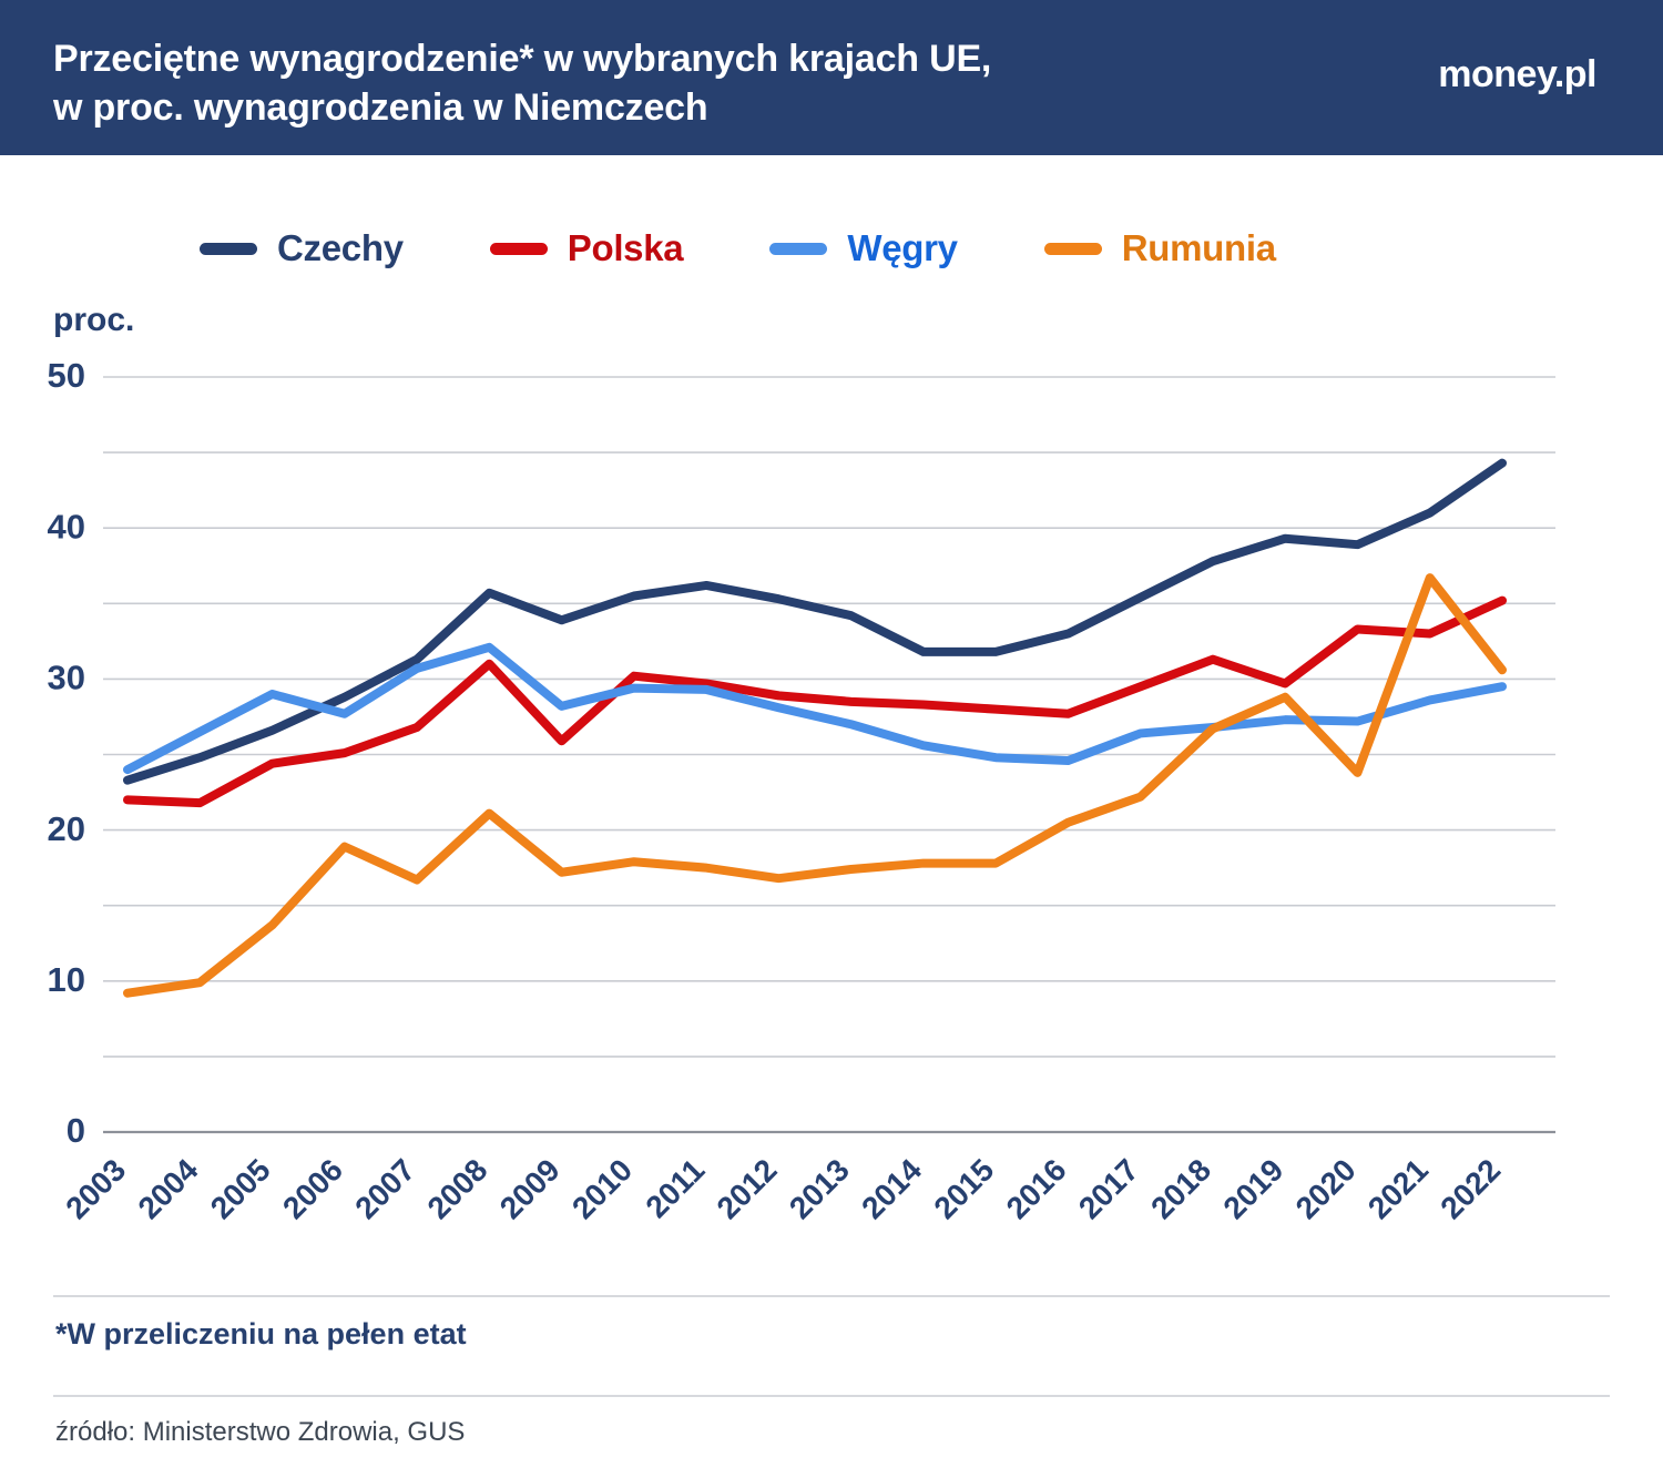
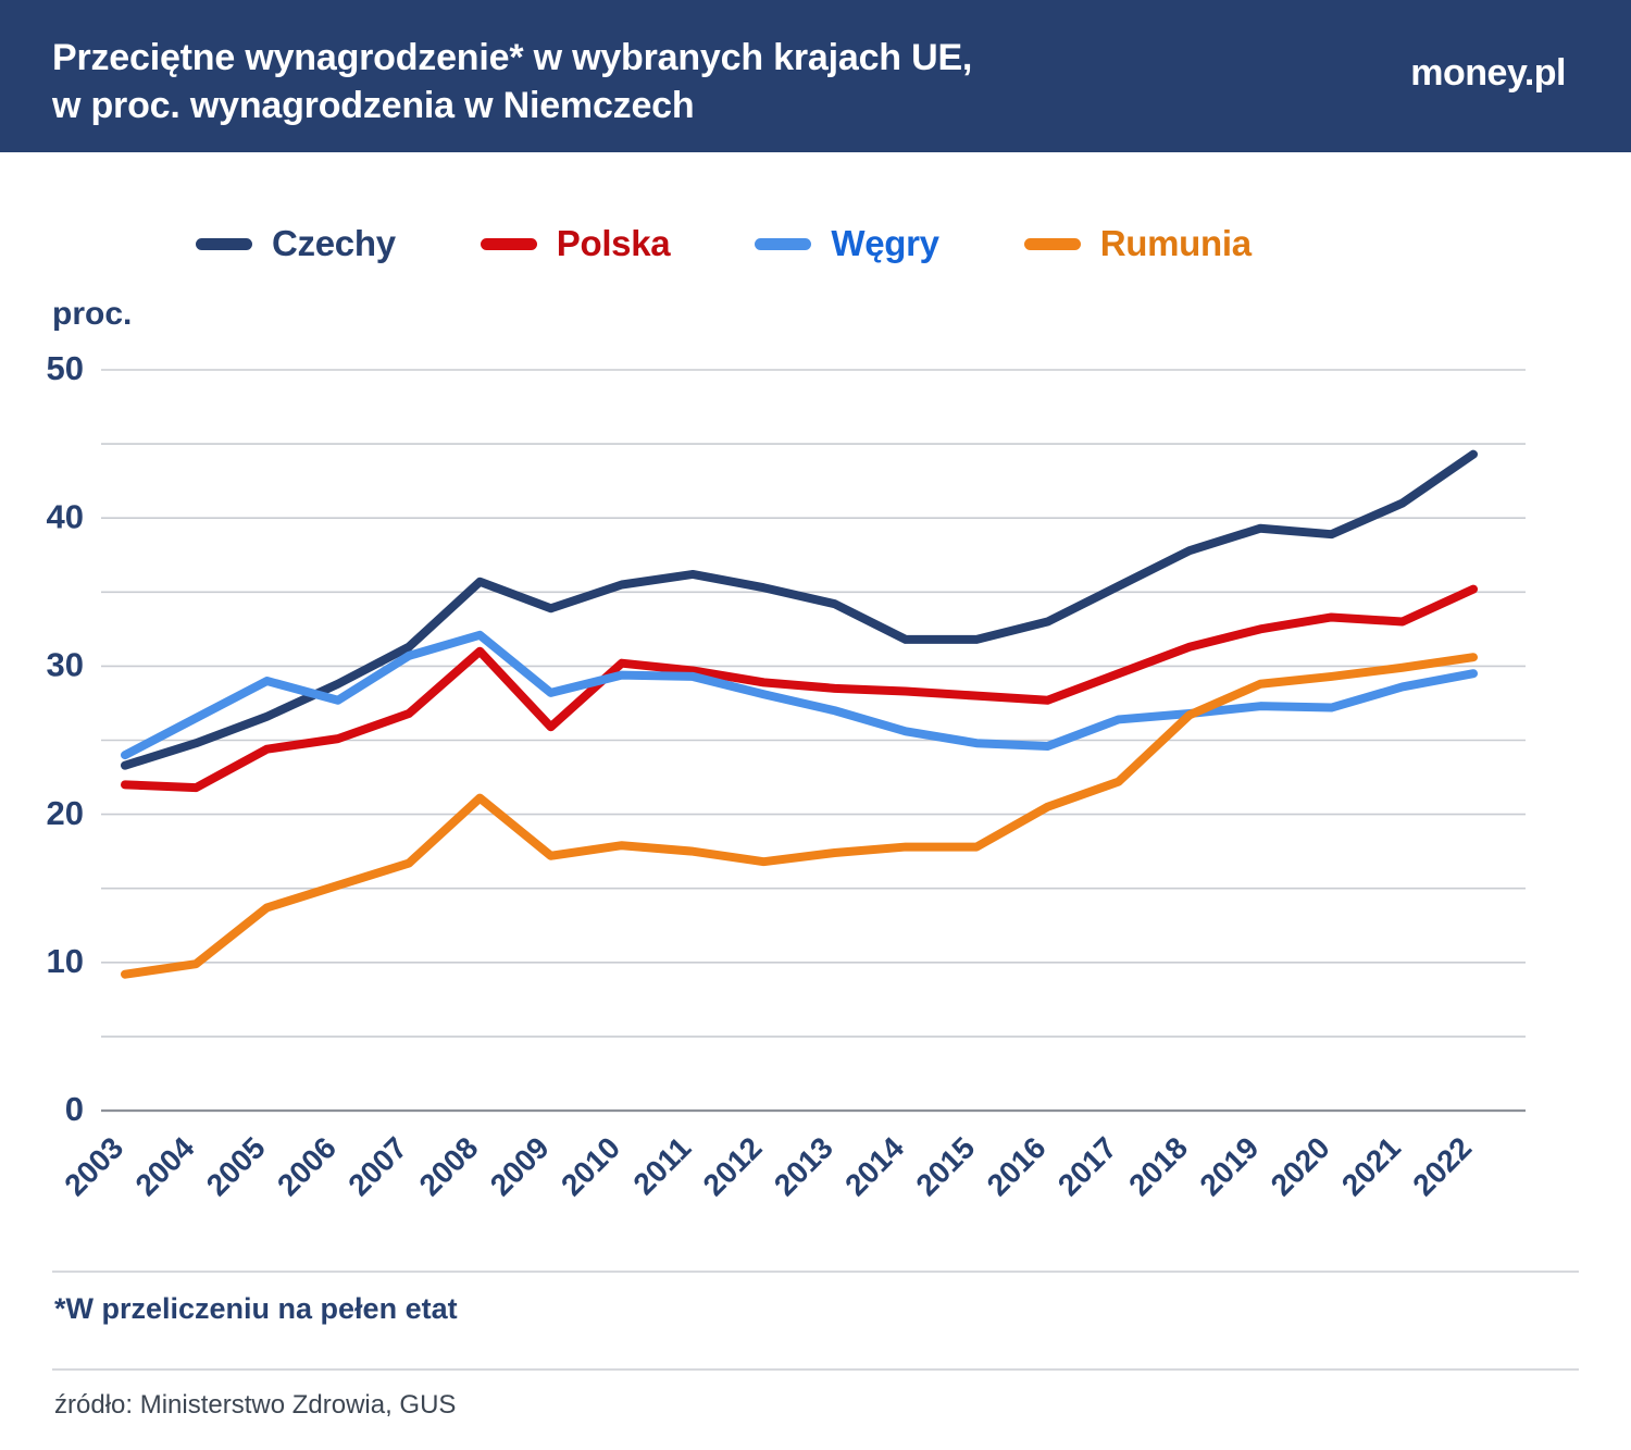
Rumunia/2006: 18.9 -> 15.2
Polska/2019: 29.7 -> 32.5
Rumunia/2020: 23.8 -> 29.3
Rumunia/2021: 36.7 -> 29.9
